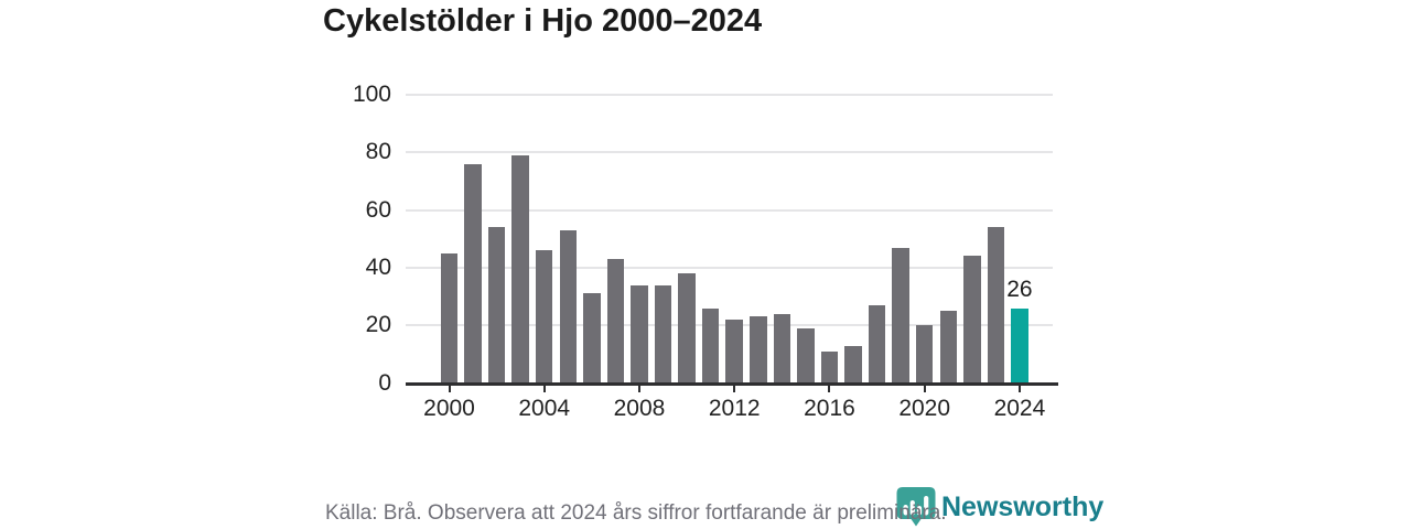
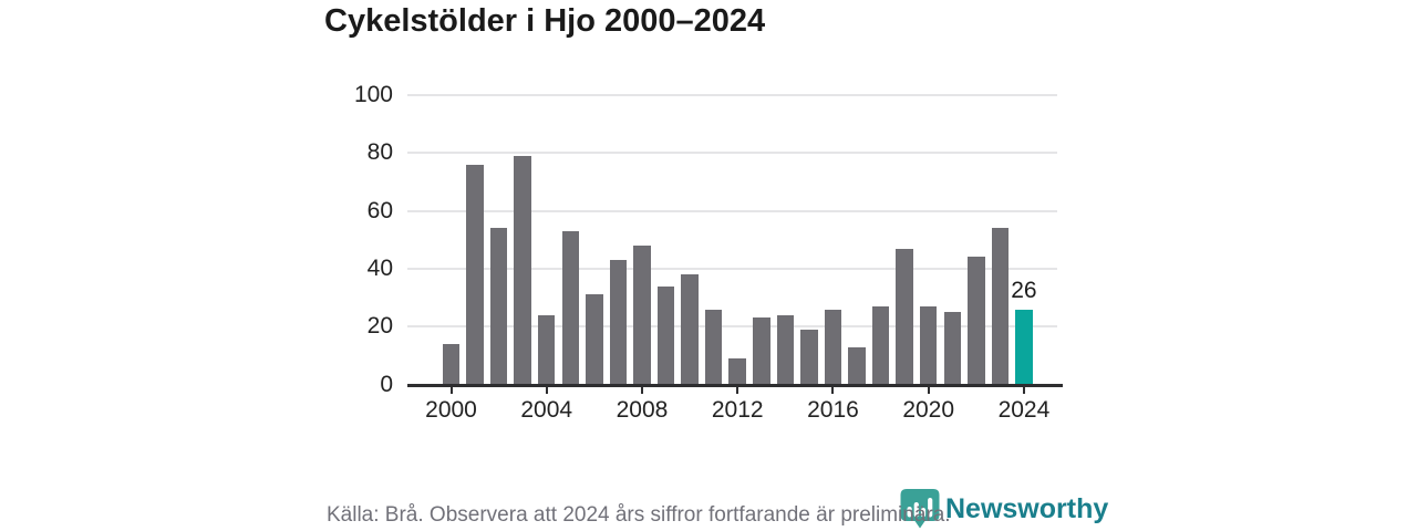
2000: 45 -> 14
2004: 46 -> 24
2008: 34 -> 48
2012: 22 -> 9
2016: 11 -> 26
2020: 20 -> 27
